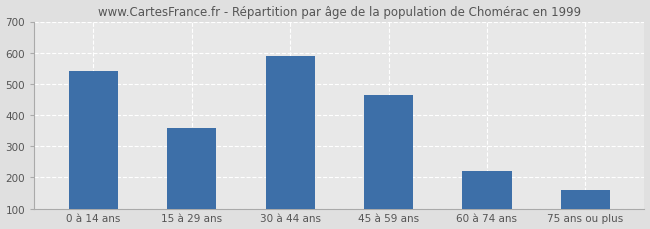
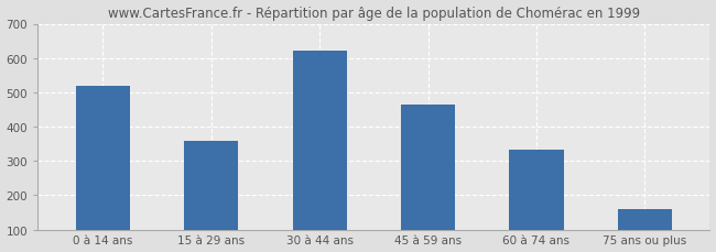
0 à 14 ans: 540 -> 518
30 à 44 ans: 590 -> 620
60 à 74 ans: 220 -> 333
